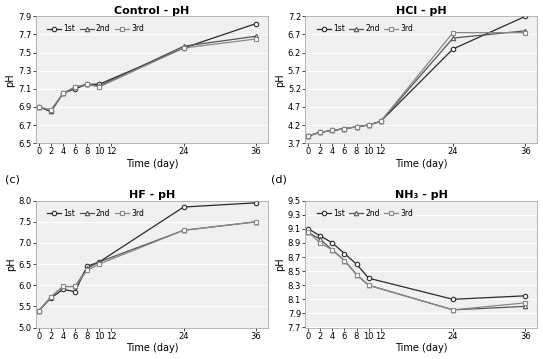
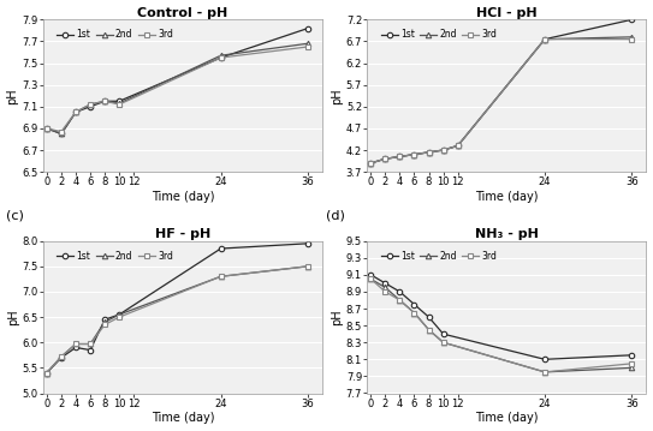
HCl - pH/1st/24: 6.30 -> 6.75
HCl - pH/2nd/24: 6.60 -> 6.75
